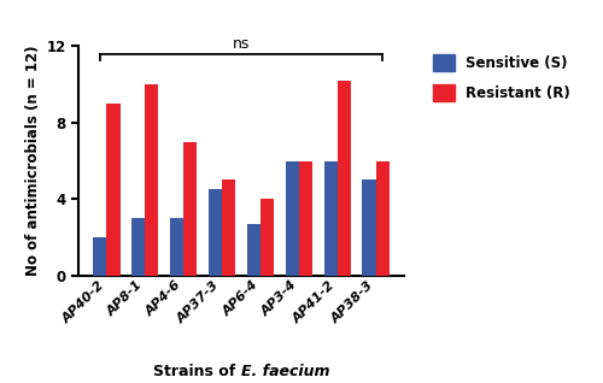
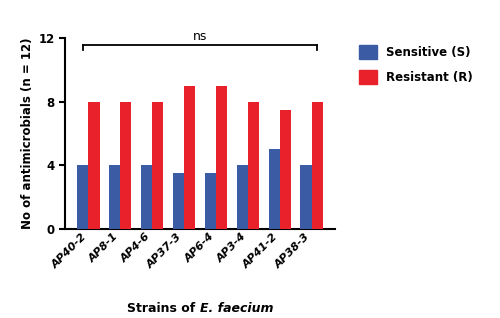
Sensitive (S)/AP40-2: 2.0 -> 4.0
Resistant (R)/AP40-2: 9.0 -> 8.0
Sensitive (S)/AP8-1: 3.0 -> 4.0
Resistant (R)/AP8-1: 10.0 -> 8.0
Sensitive (S)/AP4-6: 3.0 -> 4.0
Resistant (R)/AP4-6: 7.0 -> 8.0
Sensitive (S)/AP37-3: 4.5 -> 3.5
Resistant (R)/AP37-3: 5.0 -> 9.0
Sensitive (S)/AP6-4: 2.7 -> 3.5
Resistant (R)/AP6-4: 4.0 -> 9.0
Sensitive (S)/AP3-4: 6.0 -> 4.0
Resistant (R)/AP3-4: 6.0 -> 8.0
Sensitive (S)/AP41-2: 6.0 -> 5.0
Resistant (R)/AP41-2: 10.2 -> 7.5
Sensitive (S)/AP38-3: 5.0 -> 4.0
Resistant (R)/AP38-3: 6.0 -> 8.0
